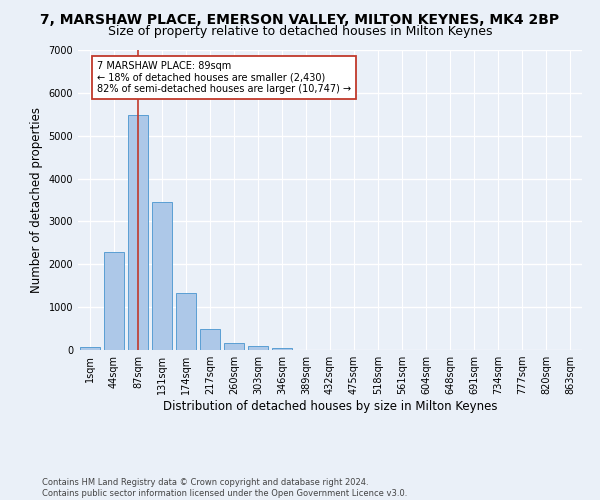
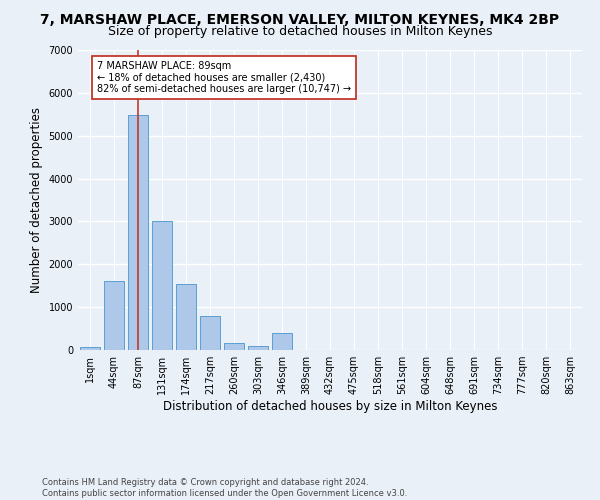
44sqm: 2280 -> 1600
131sqm: 3450 -> 3000
174sqm: 1320 -> 1550
217sqm: 480 -> 800
346sqm: 60 -> 400
